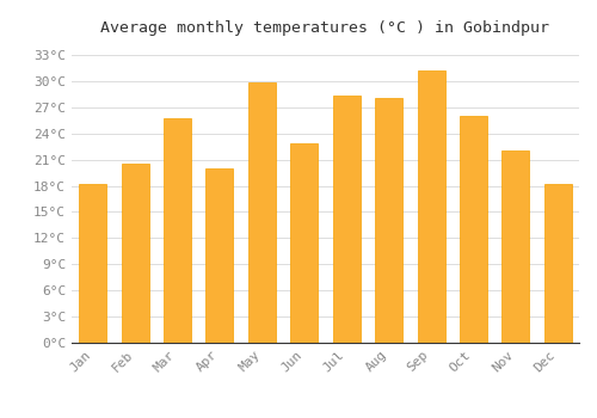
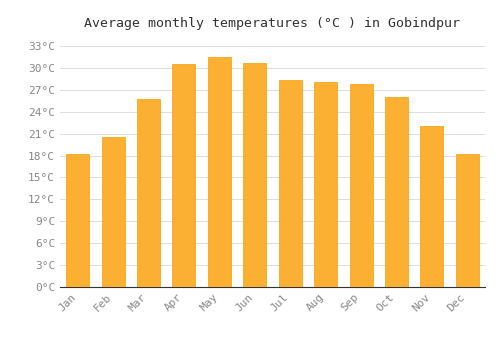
Apr: 20.0°C -> 30.5°C
May: 29.8°C -> 31.5°C
Jun: 22.8°C -> 30.7°C
Sep: 31.2°C -> 27.8°C
